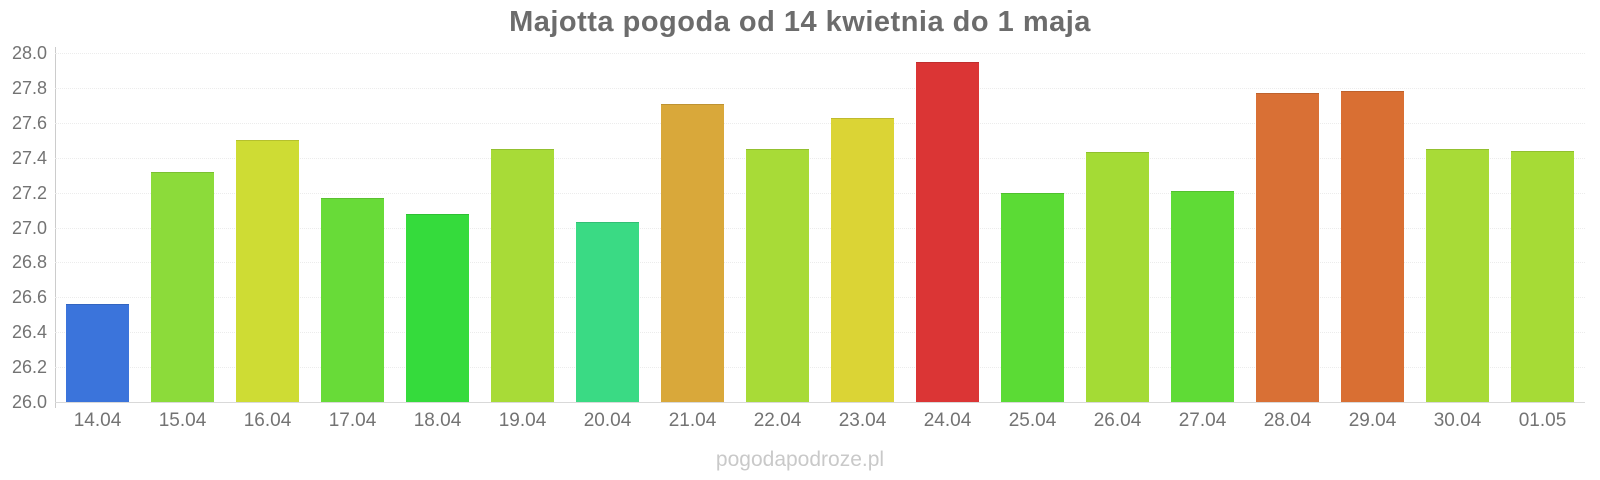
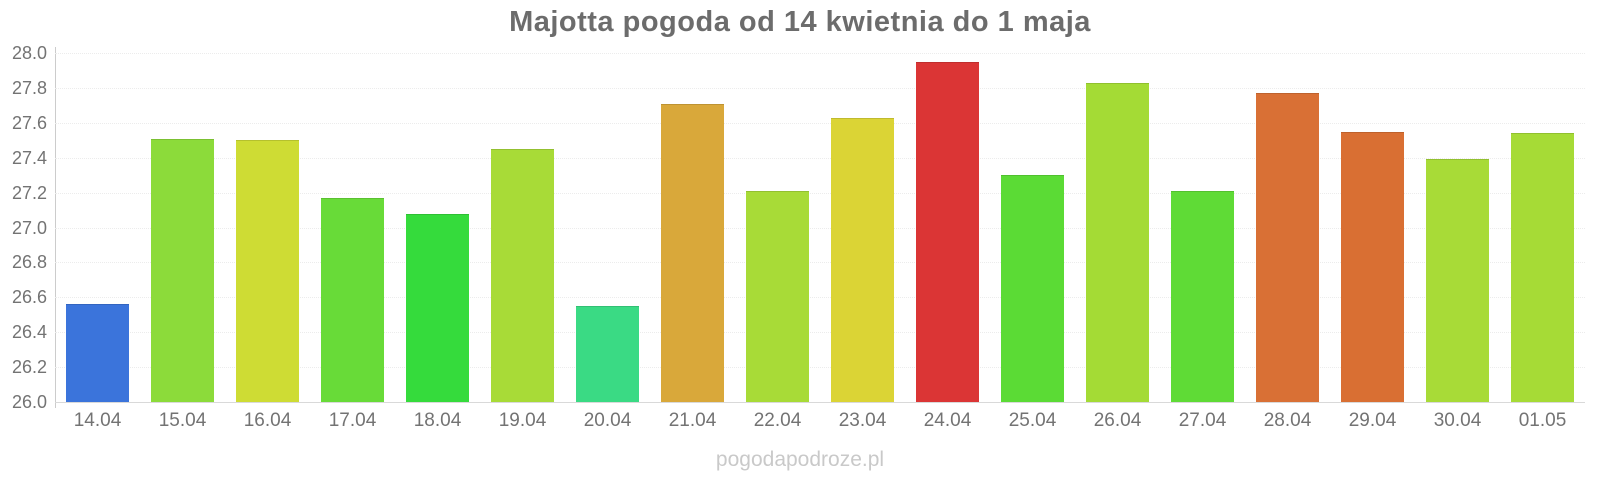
15.04: 27.32 -> 27.51
20.04: 27.03 -> 26.55
22.04: 27.45 -> 27.21
25.04: 27.20 -> 27.30
26.04: 27.43 -> 27.83
29.04: 27.78 -> 27.55
30.04: 27.45 -> 27.39
01.05: 27.44 -> 27.54
